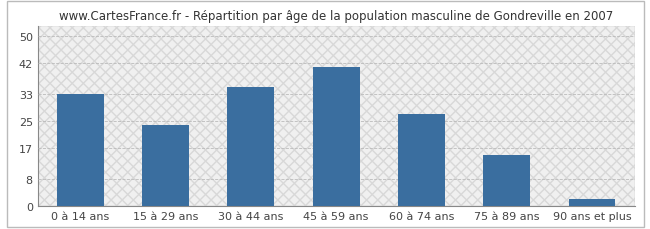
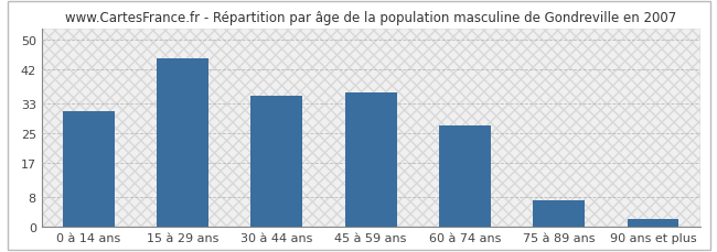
0 à 14 ans: 33 -> 31
15 à 29 ans: 24 -> 45
45 à 59 ans: 41 -> 36
75 à 89 ans: 15 -> 7
